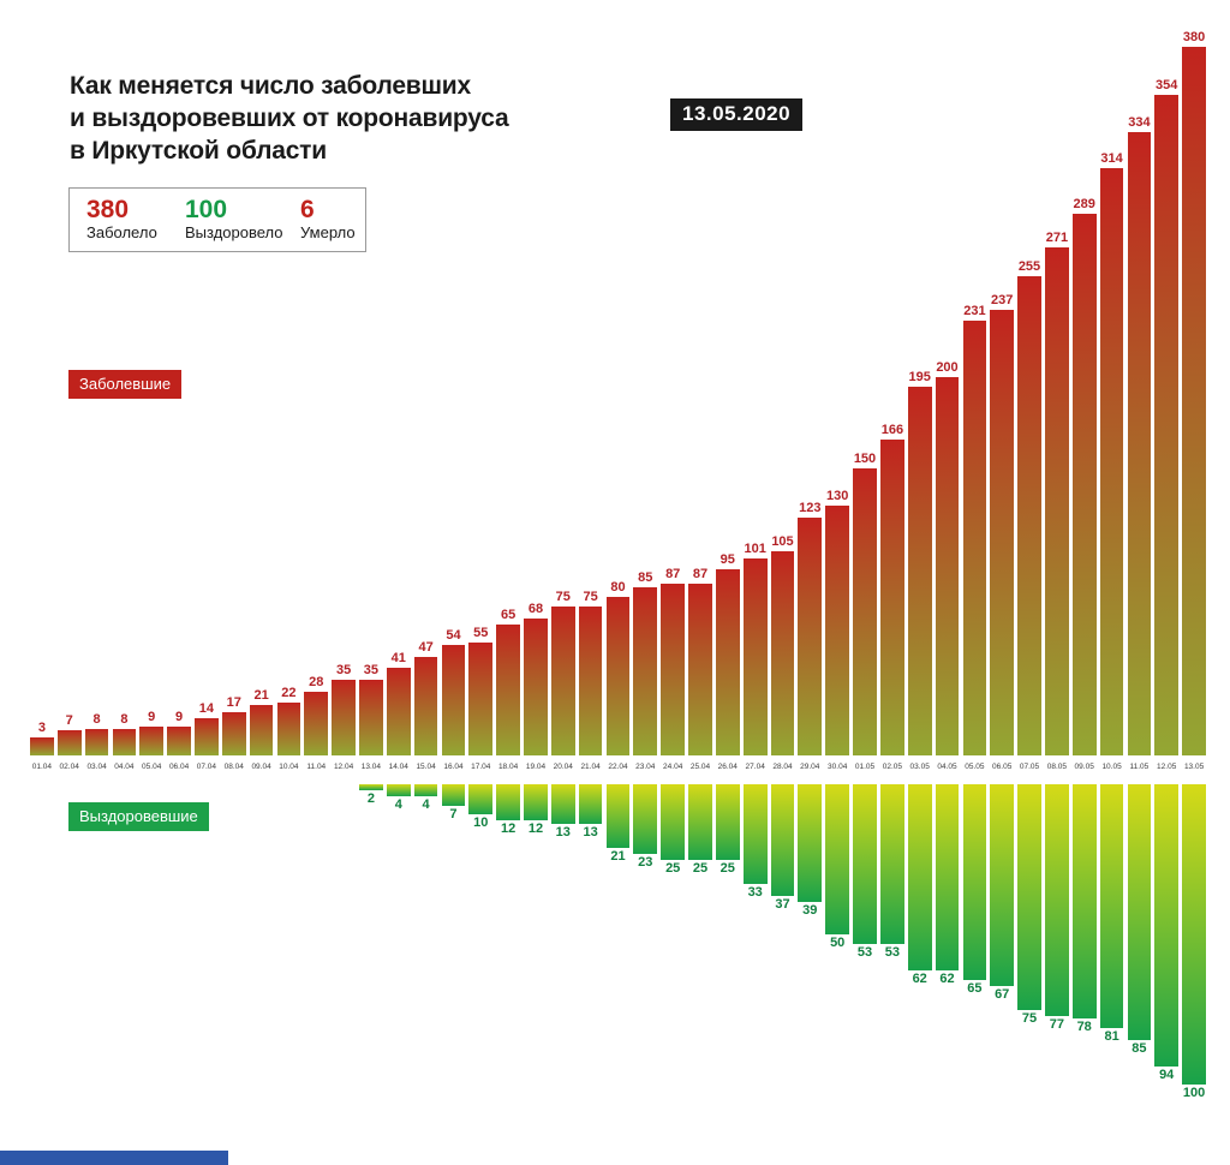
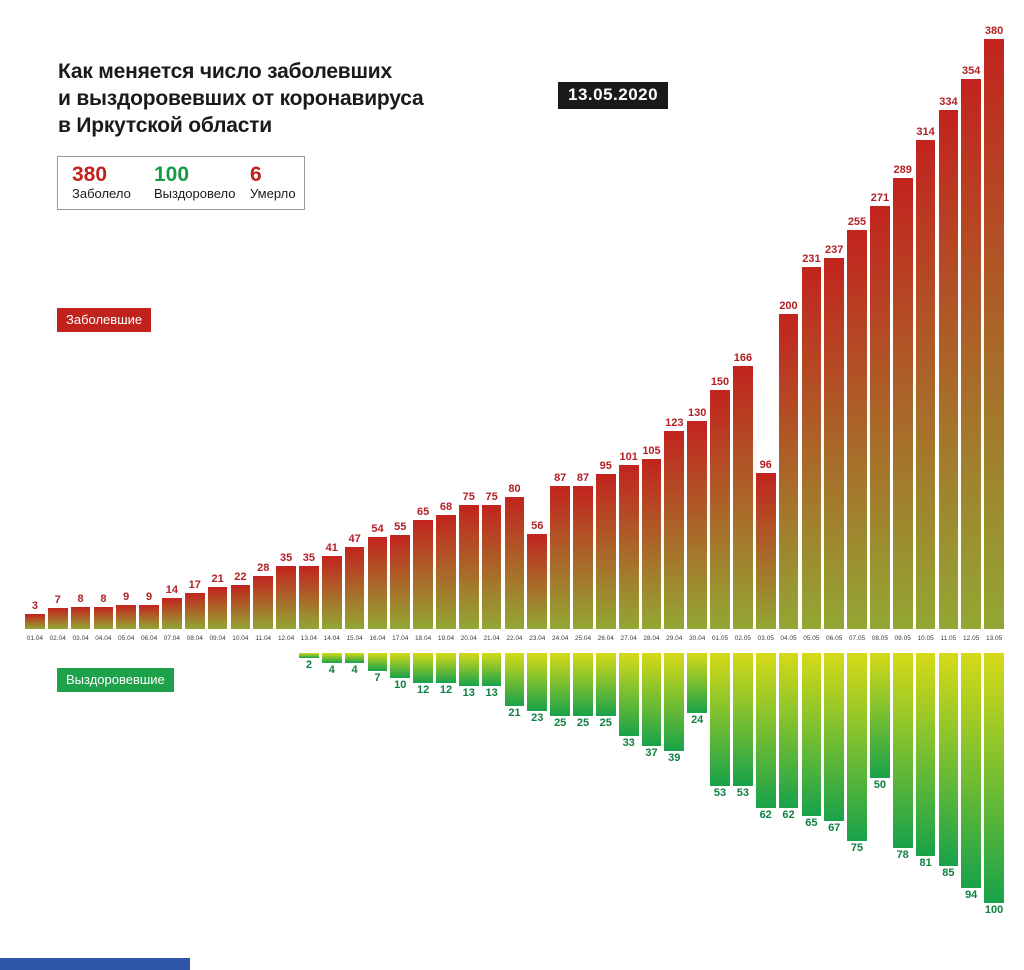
Заболевшие/23.04: 85 -> 56
Выздоровевшие/30.04: 50 -> 24
Заболевшие/03.05: 195 -> 96
Выздоровевшие/08.05: 77 -> 50
